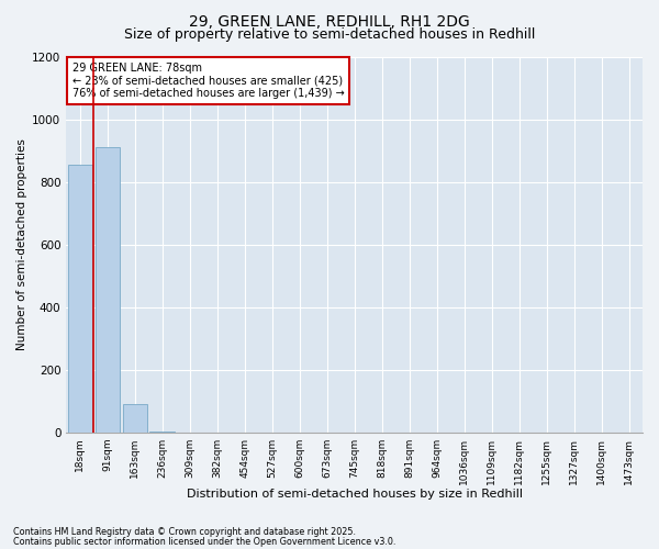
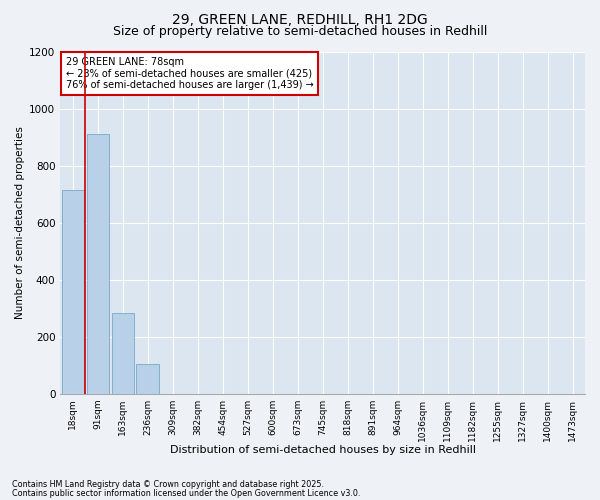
18sqm: 855 -> 715
163sqm: 90 -> 285
236sqm: 3 -> 105
